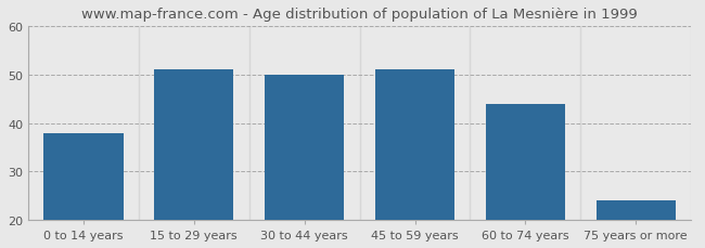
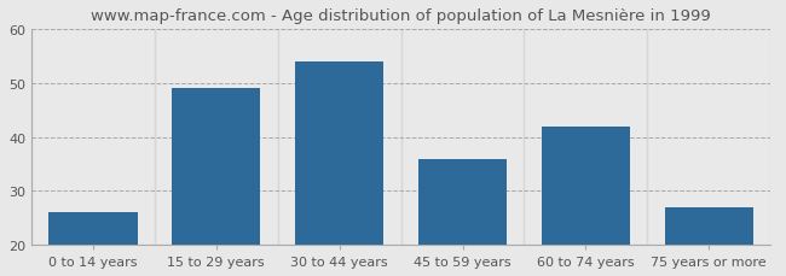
0 to 14 years: 38 -> 26
15 to 29 years: 51 -> 49
30 to 44 years: 50 -> 54
45 to 59 years: 51 -> 36
60 to 74 years: 44 -> 42
75 years or more: 24 -> 27
